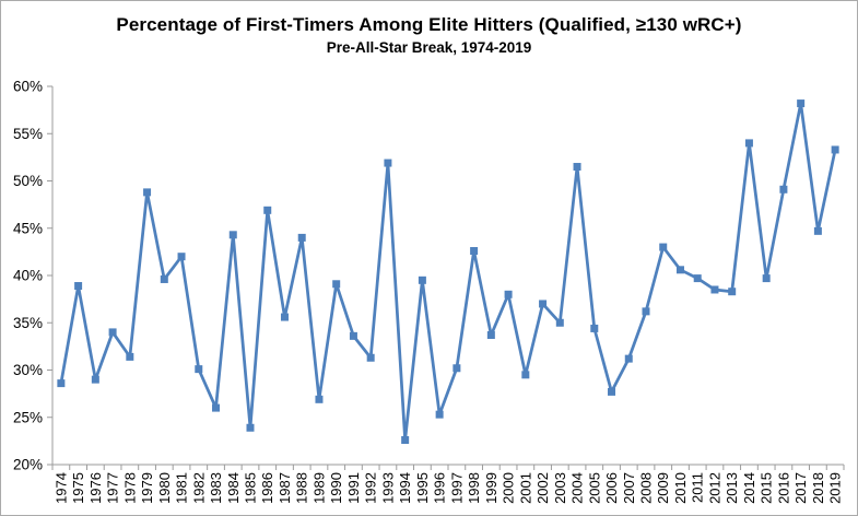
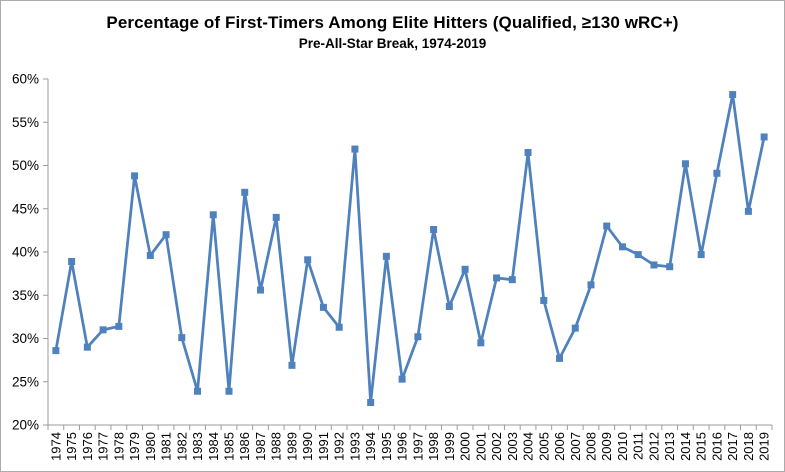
1977: 34% -> 31%
1983: 26% -> 24%
2003: 35% -> 37%
2014: 54% -> 50%
